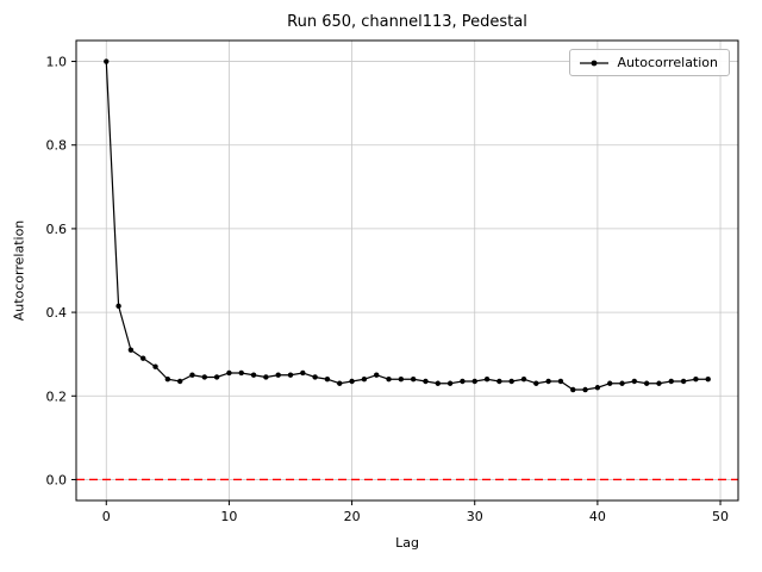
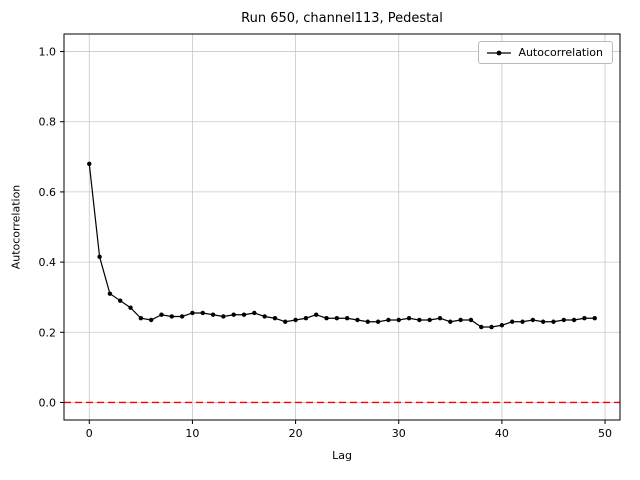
0: 1.00 -> 0.68
